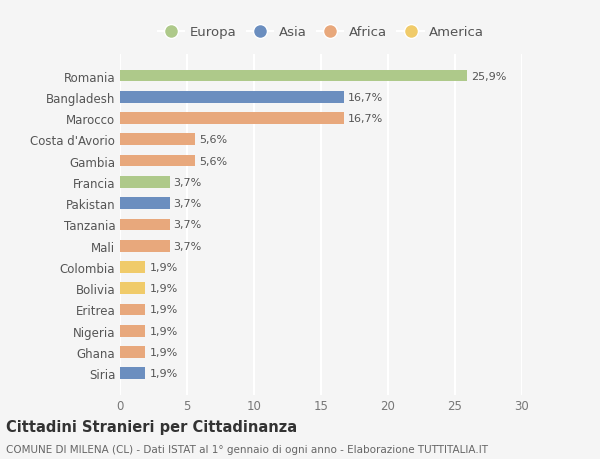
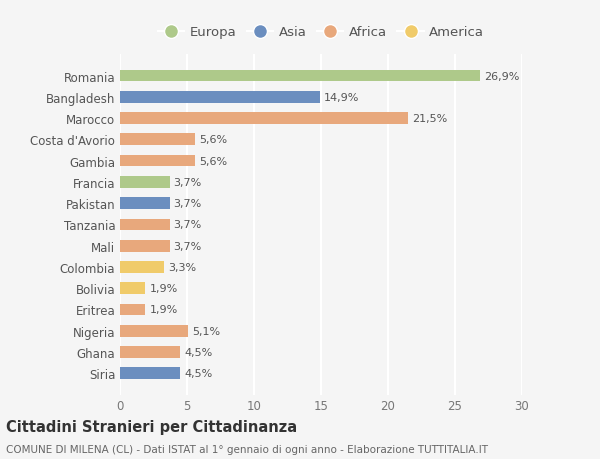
Romania: 25,9% -> 26,9%
Bangladesh: 16,7% -> 14,9%
Marocco: 16,7% -> 21,5%
Colombia: 1,9% -> 3,3%
Nigeria: 1,9% -> 5,1%
Ghana: 1,9% -> 4,5%
Siria: 1,9% -> 4,5%
